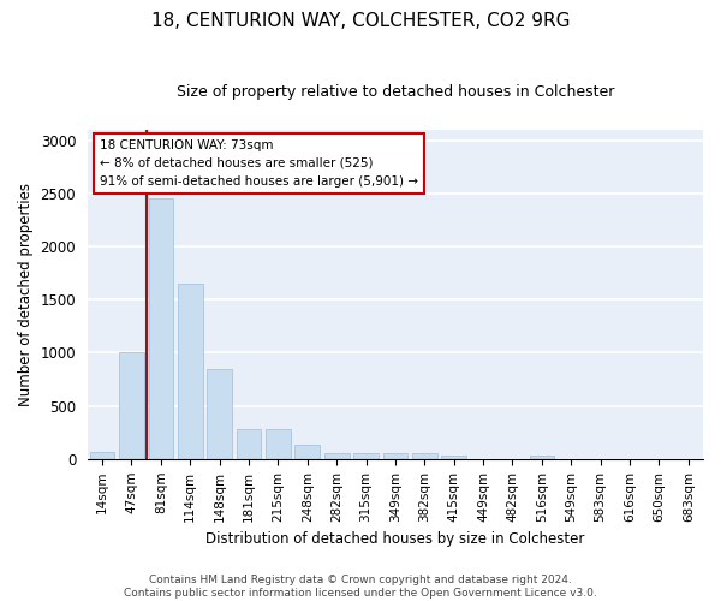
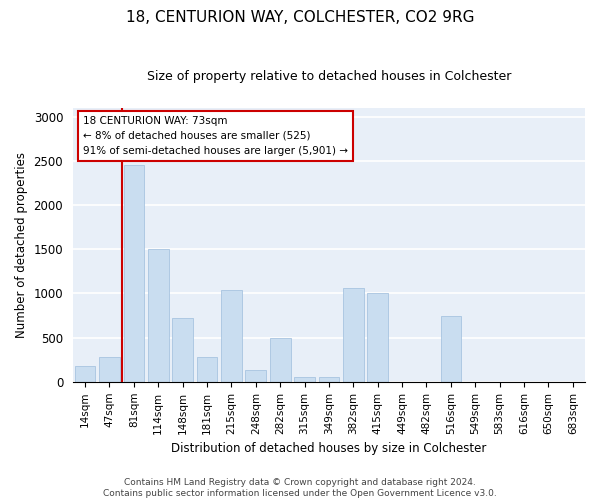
14sqm: 70 -> 180
47sqm: 1000 -> 280
114sqm: 1650 -> 1500
148sqm: 850 -> 720
215sqm: 280 -> 1040
282sqm: 60 -> 500
382sqm: 50 -> 1060
415sqm: 40 -> 1000
516sqm: 30 -> 740
